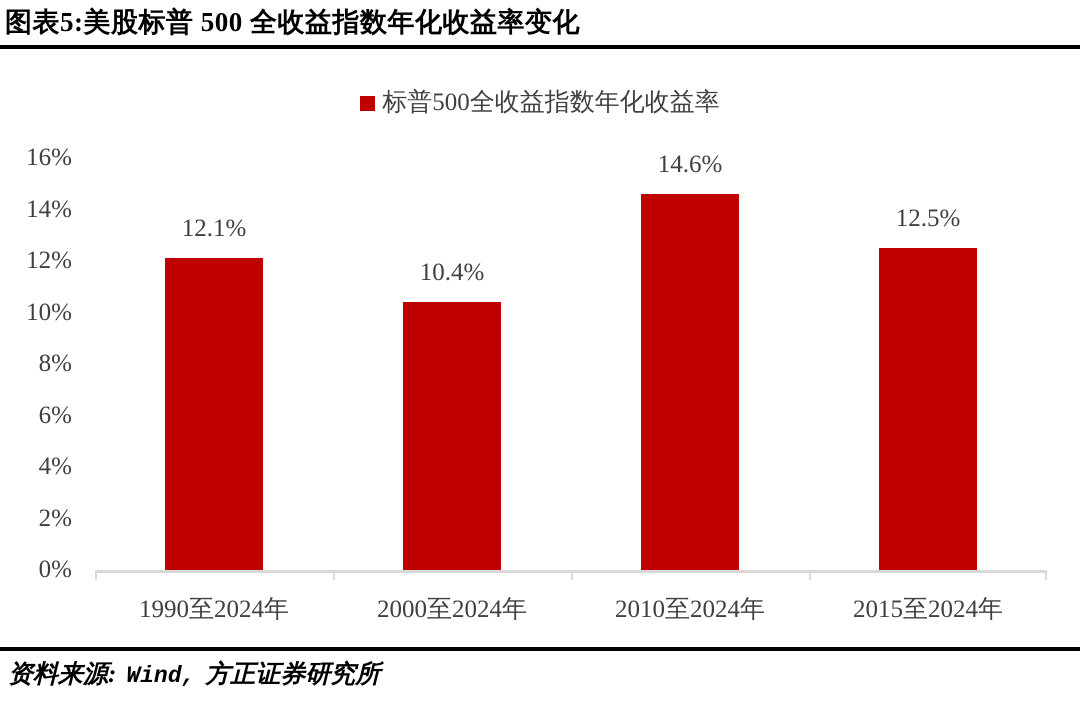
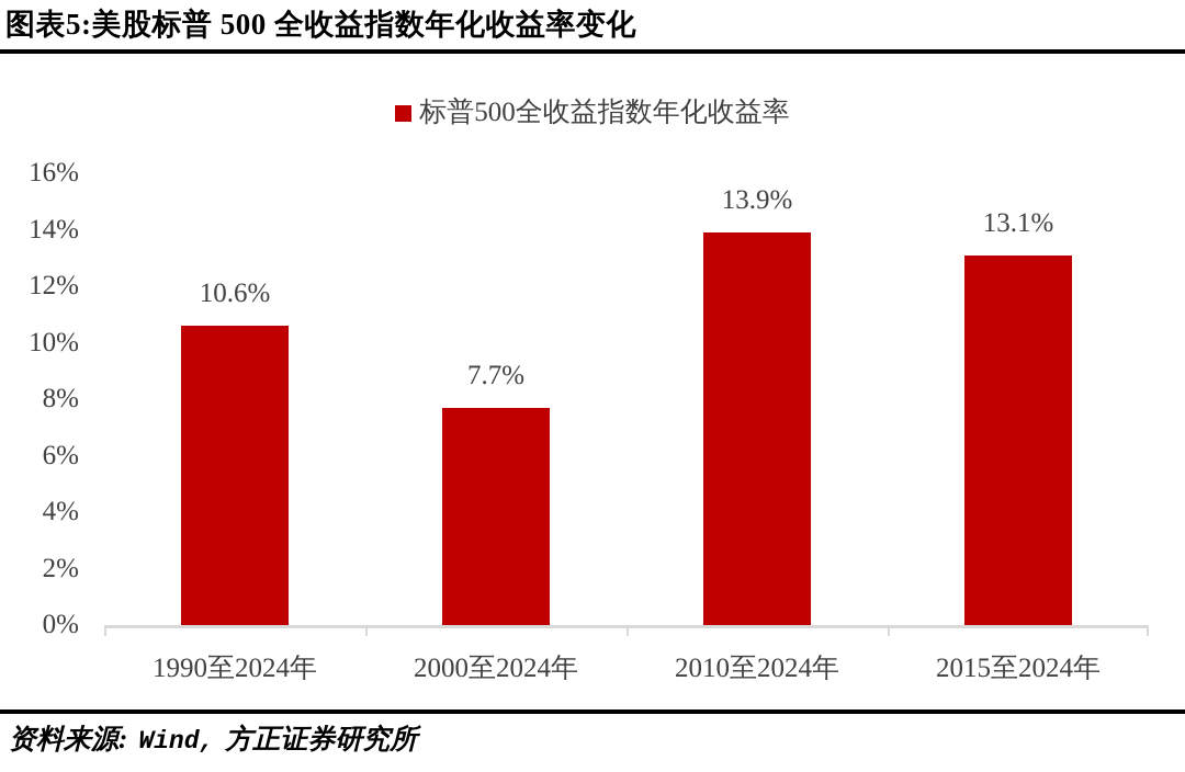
1990至2024年: 12.1% -> 10.6%
2000至2024年: 10.4% -> 7.7%
2010至2024年: 14.6% -> 13.9%
2015至2024年: 12.5% -> 13.1%
